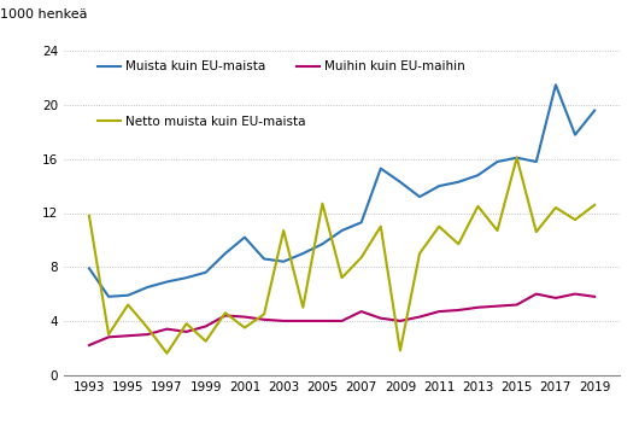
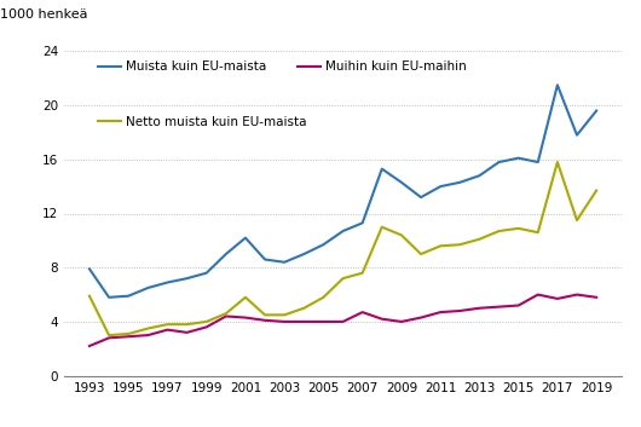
Netto muista kuin EU-maista/1993: 11.8 -> 5.9
Netto muista kuin EU-maista/1995: 5.2 -> 3.1
Netto muista kuin EU-maista/1997: 1.6 -> 3.8
Netto muista kuin EU-maista/1999: 2.5 -> 4.0
Netto muista kuin EU-maista/2001: 3.5 -> 5.8
Netto muista kuin EU-maista/2003: 10.7 -> 4.5
Netto muista kuin EU-maista/2005: 12.7 -> 5.8
Netto muista kuin EU-maista/2007: 8.7 -> 7.6
Netto muista kuin EU-maista/2009: 1.8 -> 10.4
Netto muista kuin EU-maista/2011: 11.0 -> 9.6
Netto muista kuin EU-maista/2013: 12.5 -> 10.1
Netto muista kuin EU-maista/2015: 16.1 -> 10.9
Netto muista kuin EU-maista/2017: 12.4 -> 15.8
Netto muista kuin EU-maista/2019: 12.6 -> 13.7
